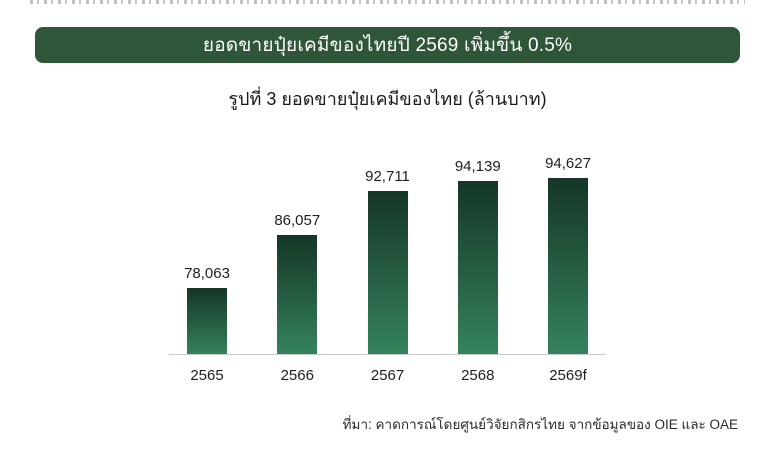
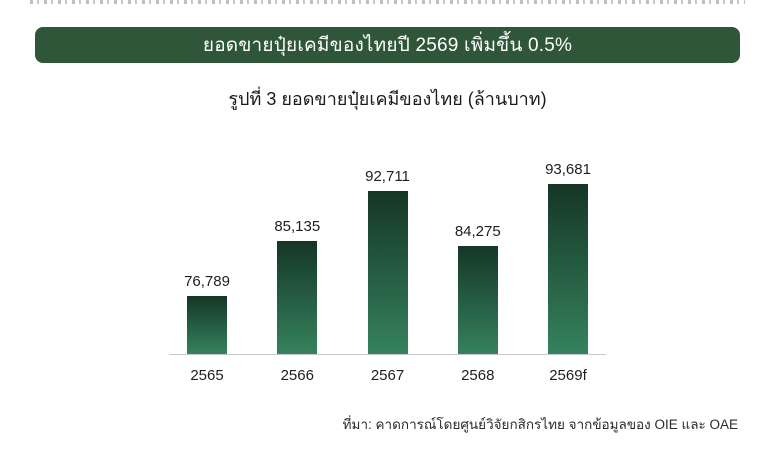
2565: 78,063 -> 76,789
2566: 86,057 -> 85,135
2568: 94,139 -> 84,275
2569f: 94,627 -> 93,681
